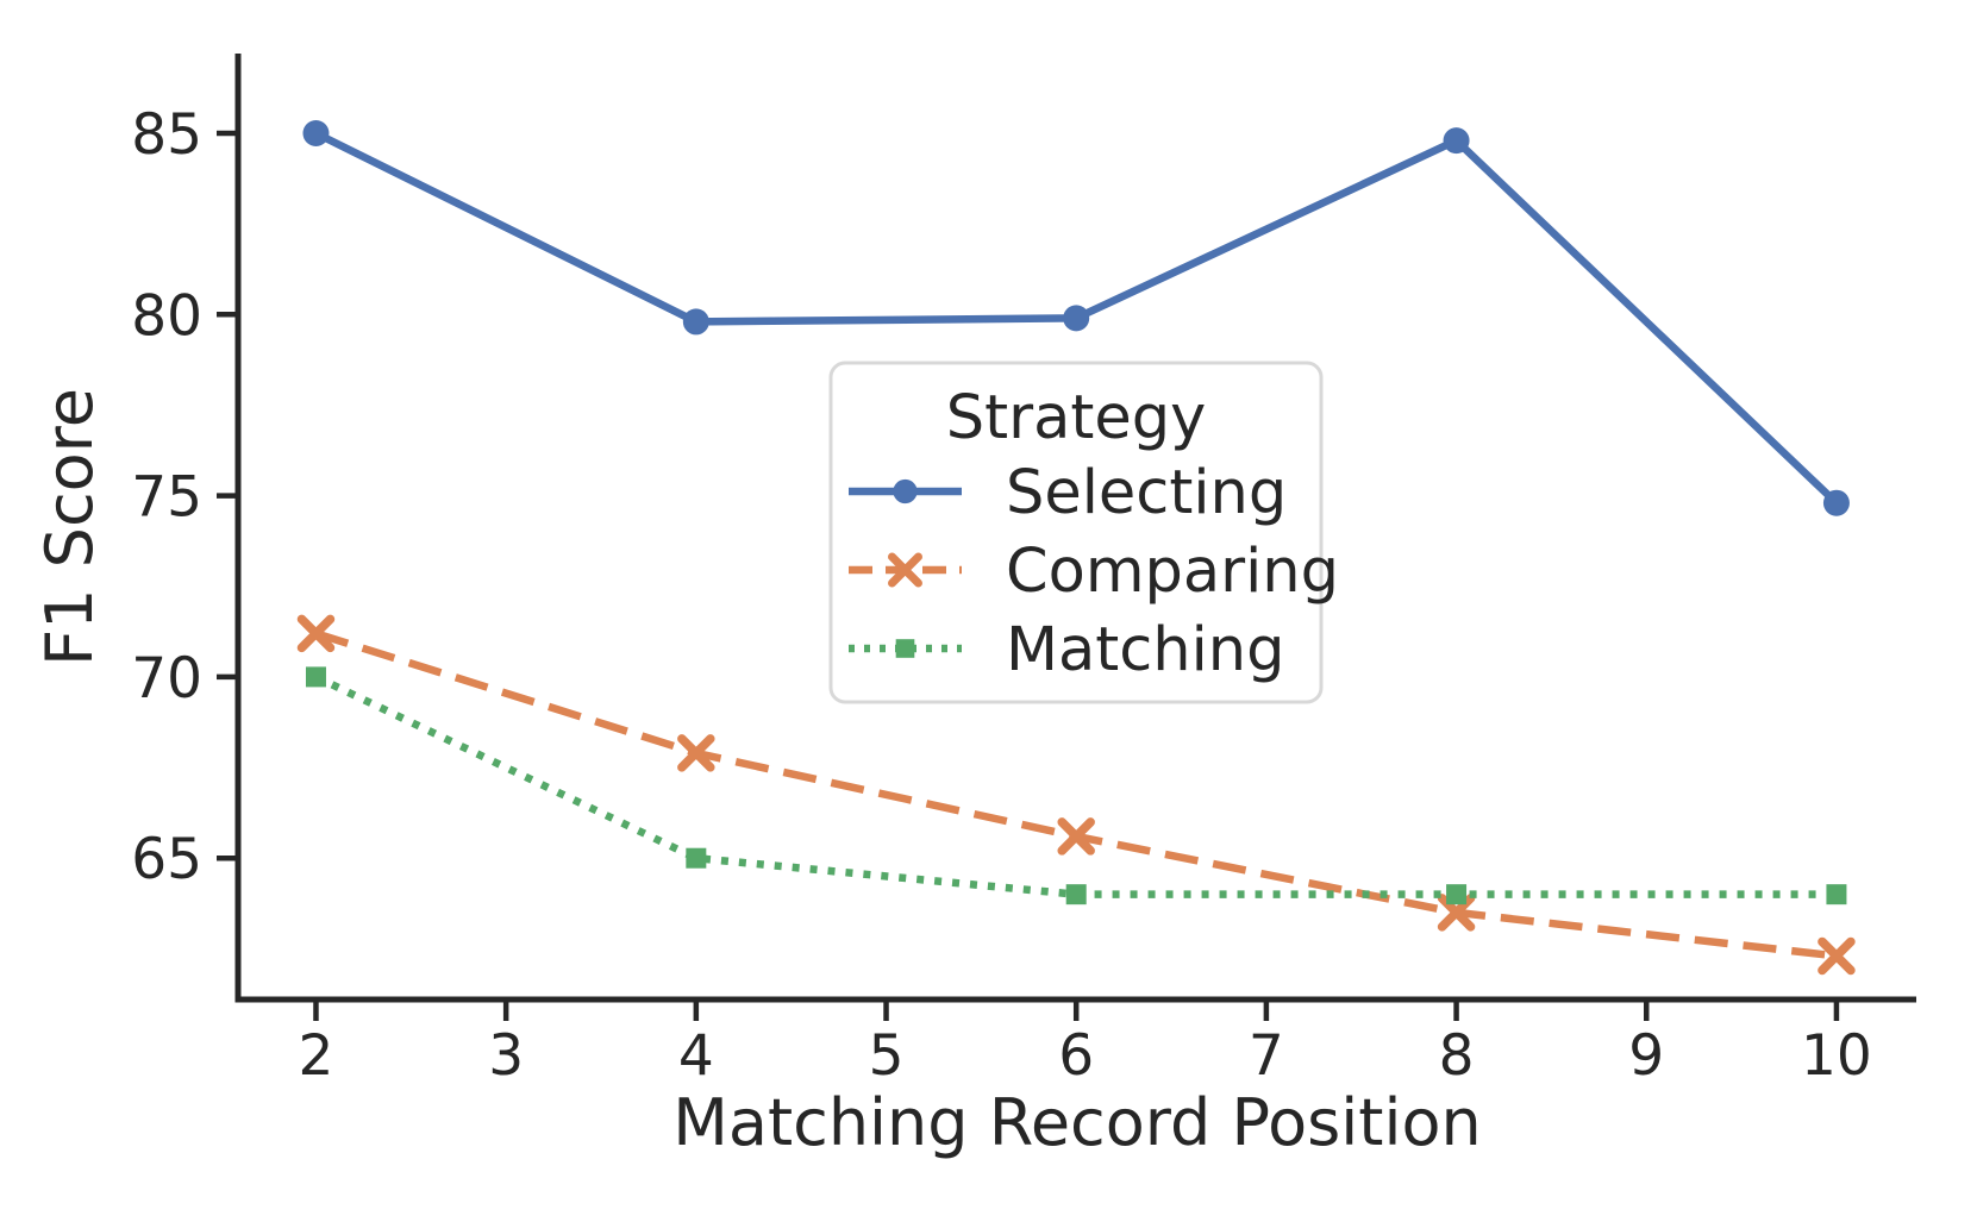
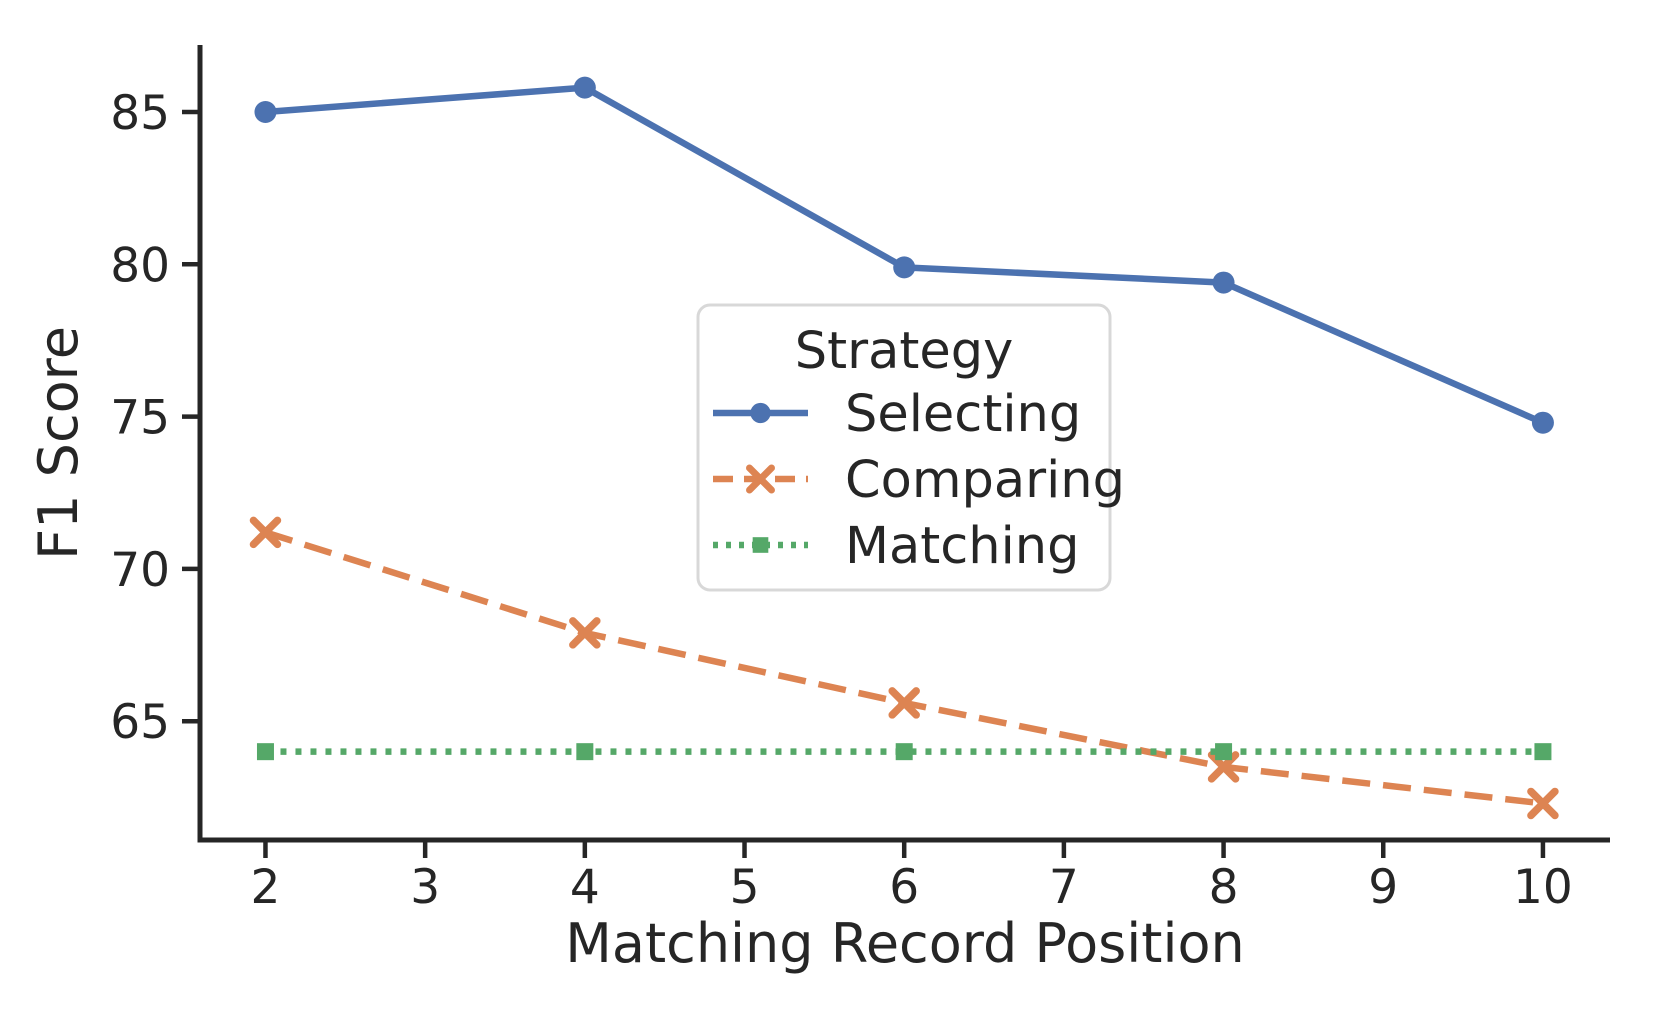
Matching/2: 70 -> 64
Selecting/4: 79.8 -> 85.8
Matching/4: 65 -> 64
Selecting/8: 84.8 -> 79.4
